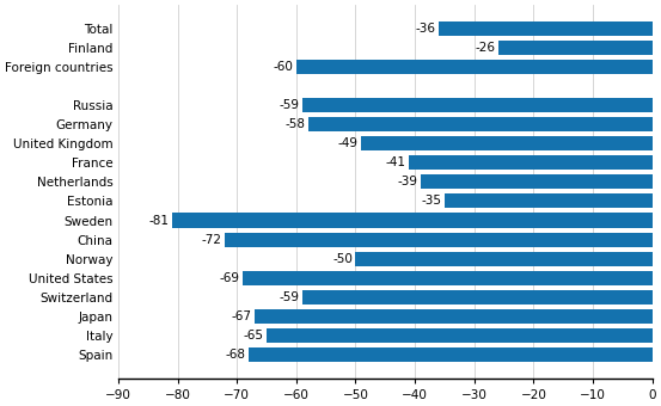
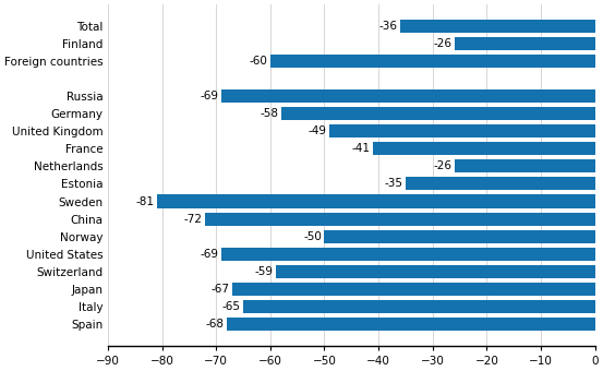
Russia: -59 -> -69
Netherlands: -39 -> -26
